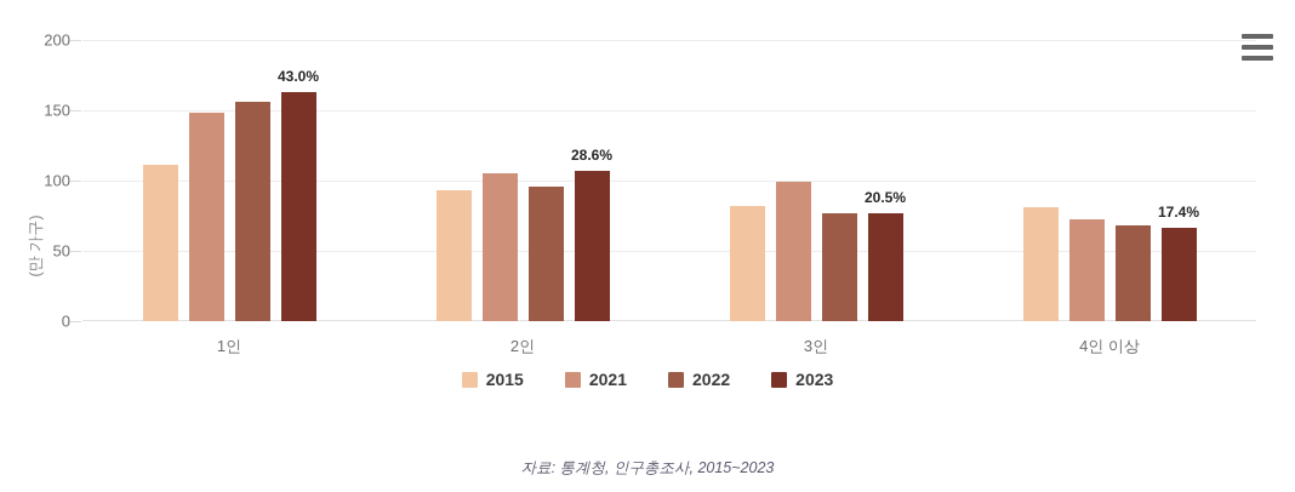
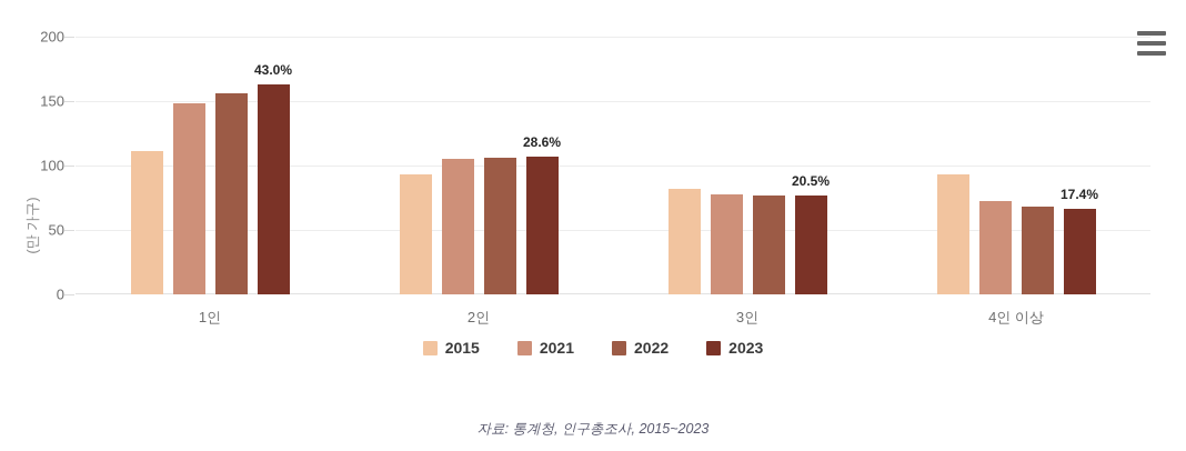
2022/2인: 96 -> 106
2021/3인: 99 -> 78
2015/4인 이상: 81 -> 93
